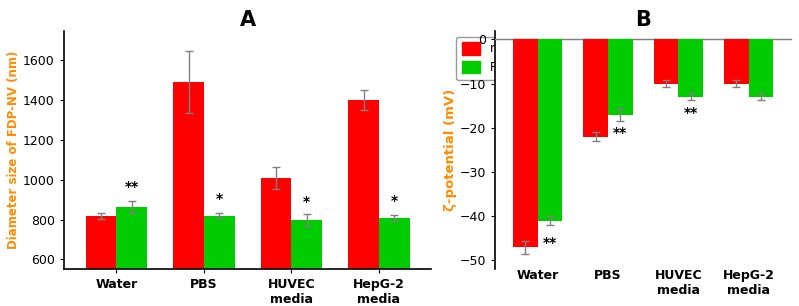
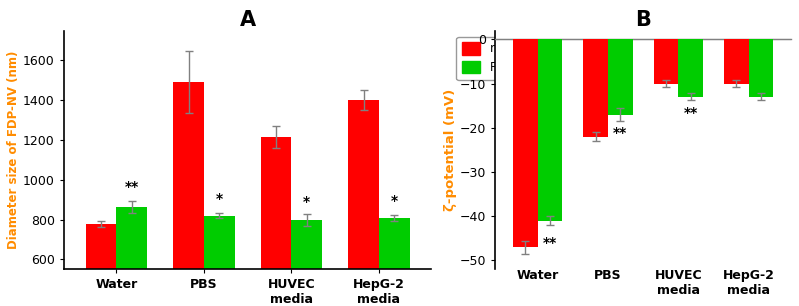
A/native FDP-NV/Water: 820 -> 780
A/native FDP-NV/HUVEC media: 1010 -> 1220
